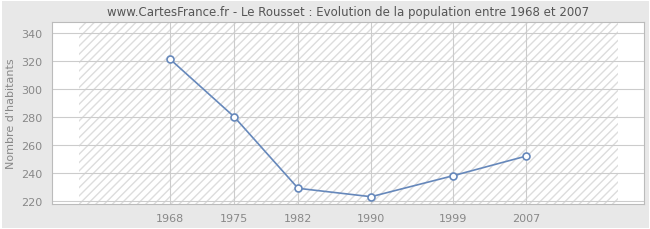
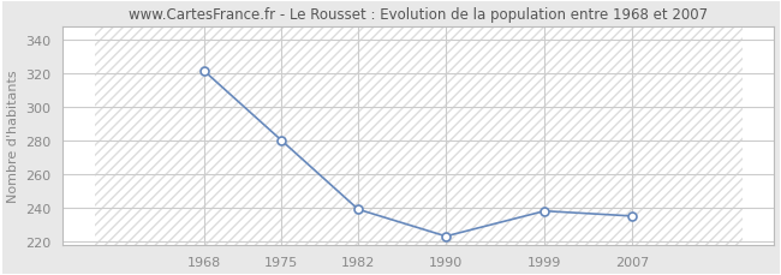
1982: 229 -> 239
2007: 252 -> 235
